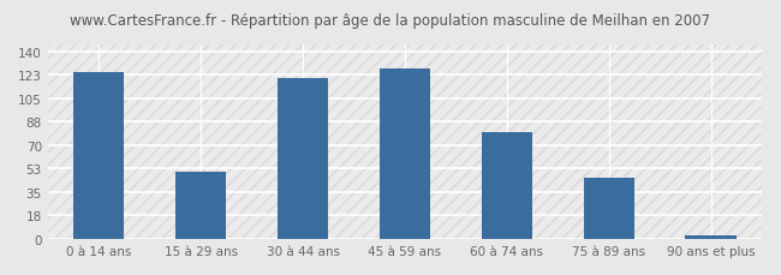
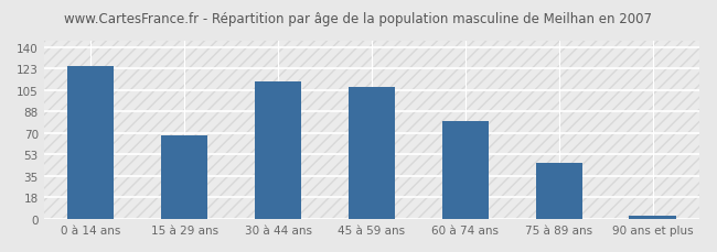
15 à 29 ans: 50 -> 68
30 à 44 ans: 120 -> 112
45 à 59 ans: 127 -> 107
